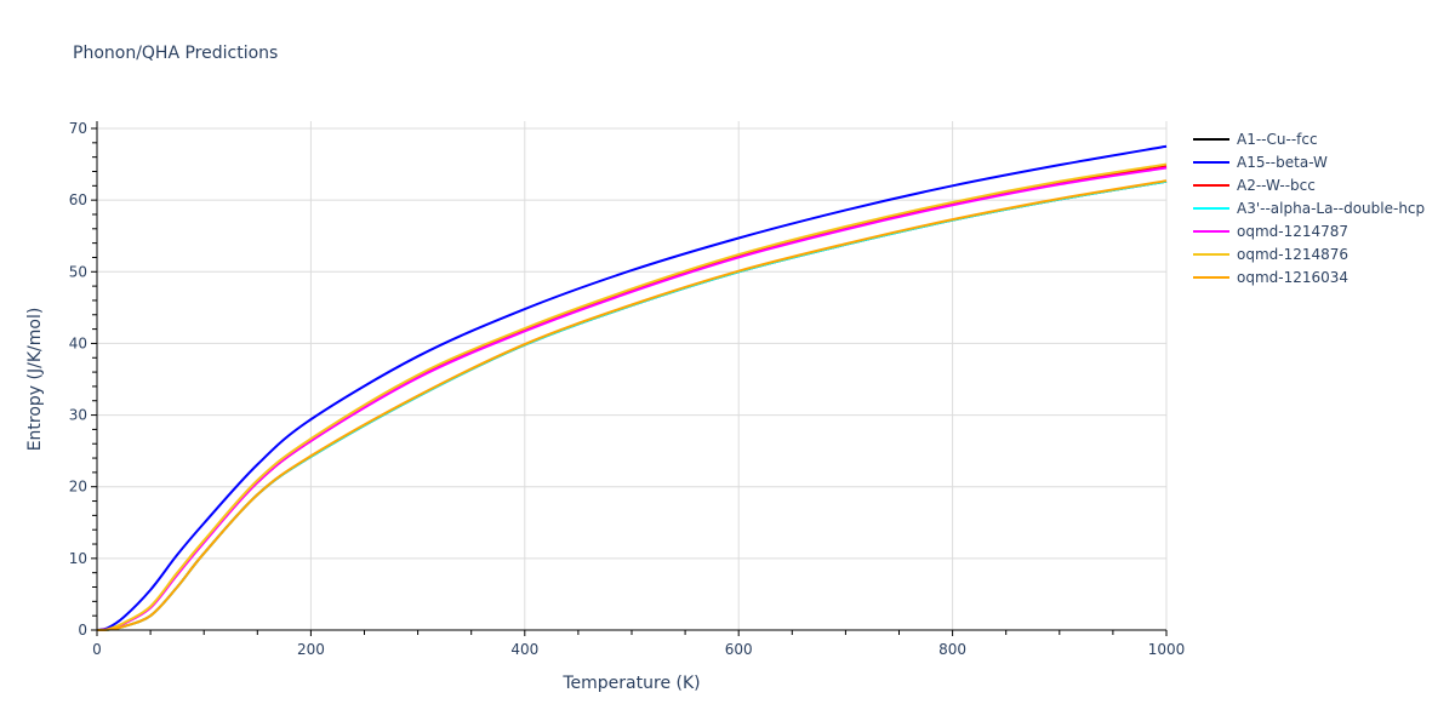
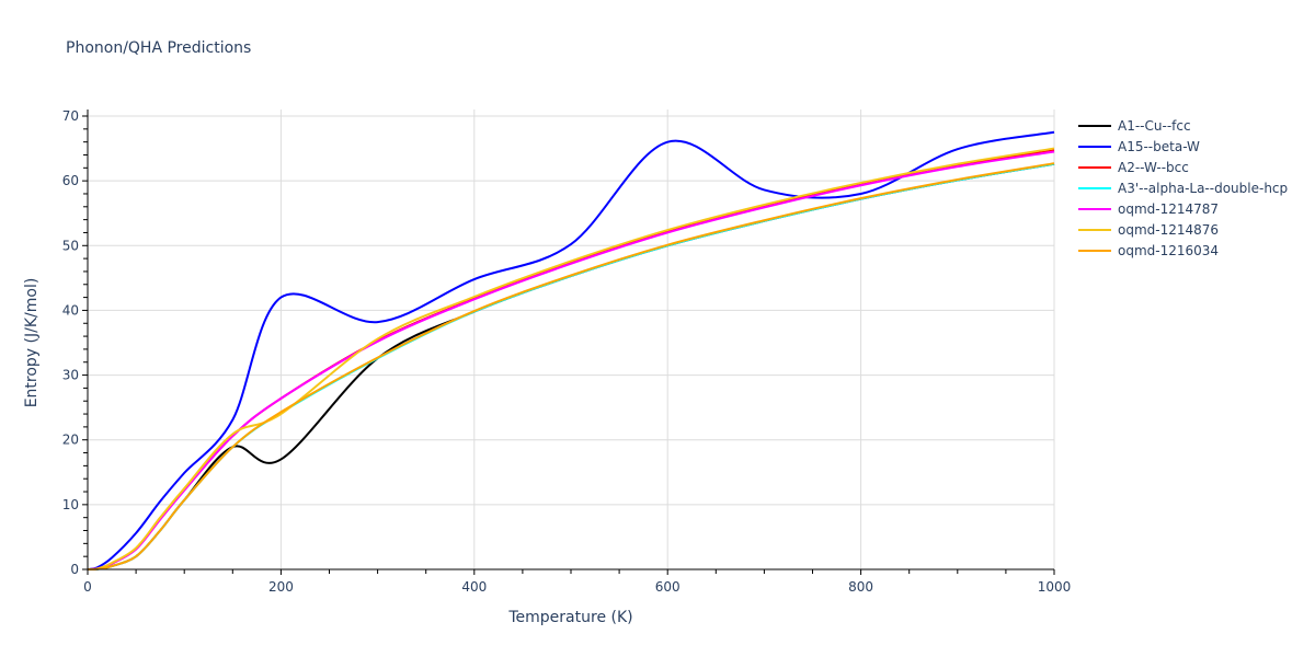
A1--Cu--fcc/200: 24 -> 17
A15--beta-W/200: 29 -> 42
oqmd-1214876/200: 27 -> 24
A15--beta-W/600: 55 -> 66
A15--beta-W/800: 62 -> 58
